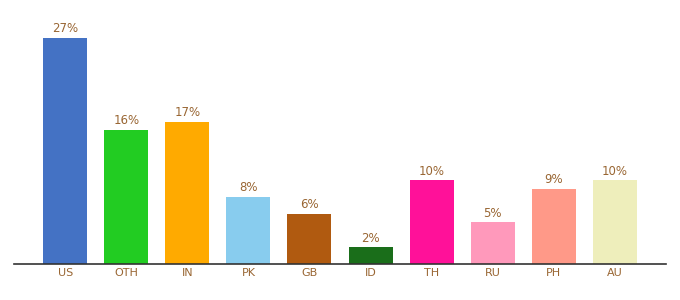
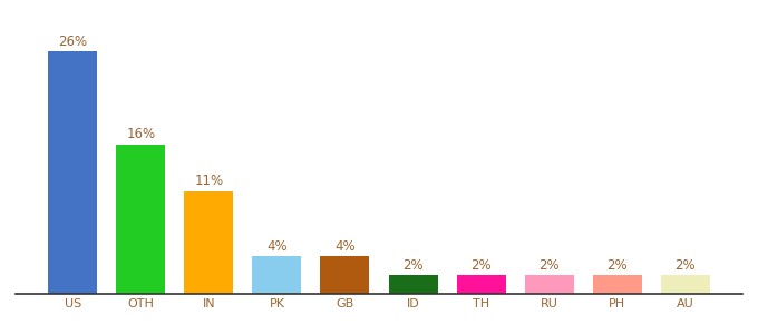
US: 27% -> 26%
IN: 17% -> 11%
PK: 8% -> 4%
GB: 6% -> 4%
TH: 10% -> 2%
RU: 5% -> 2%
PH: 9% -> 2%
AU: 10% -> 2%
